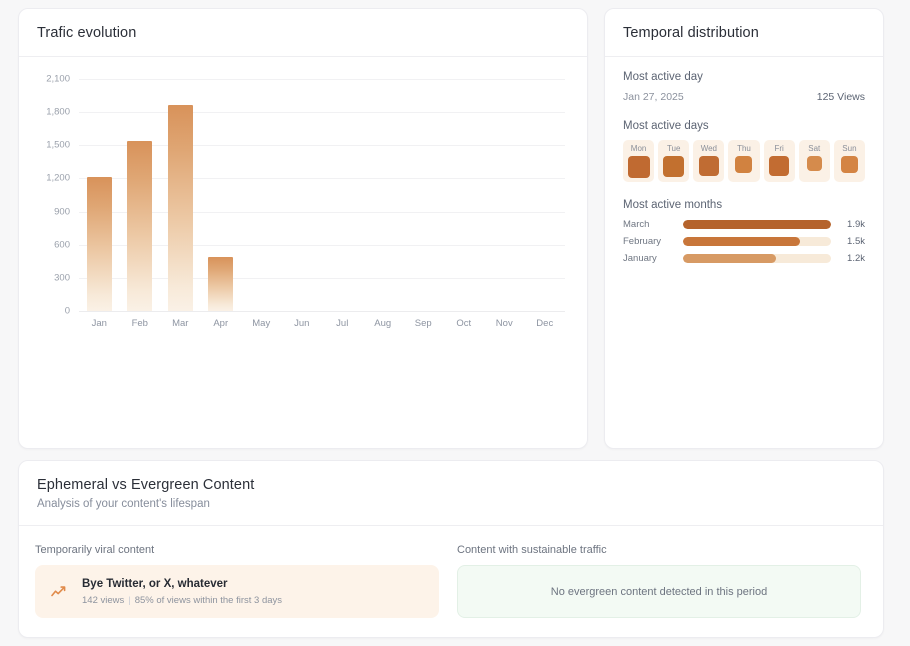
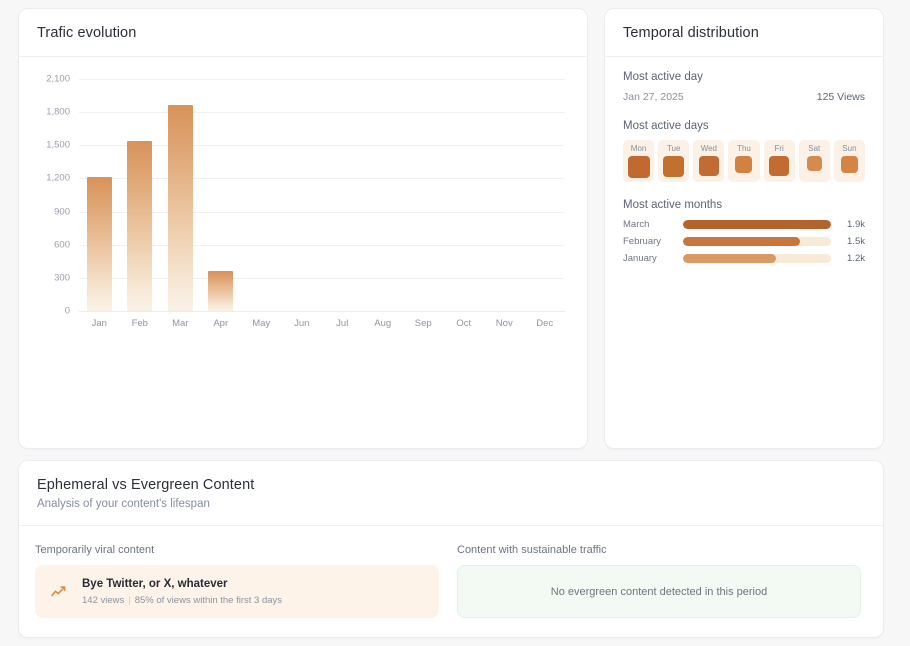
Apr: 490 -> 360
